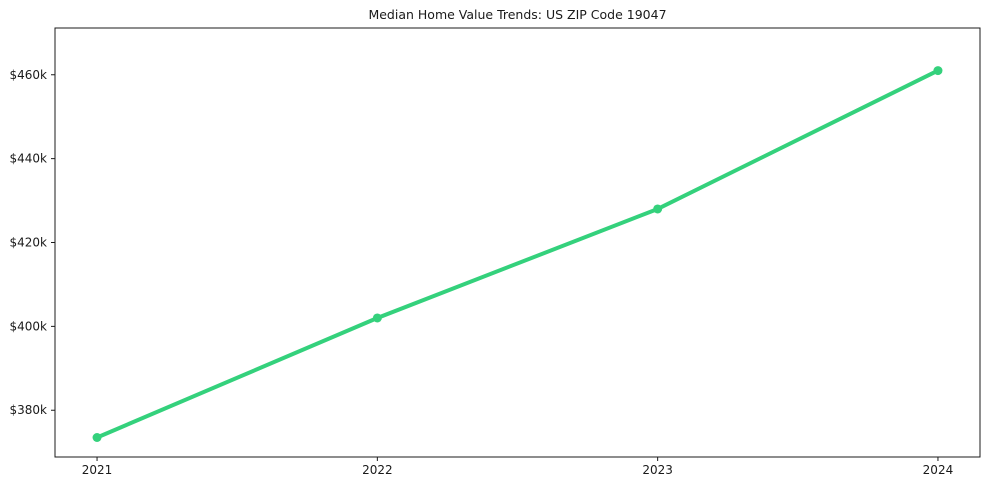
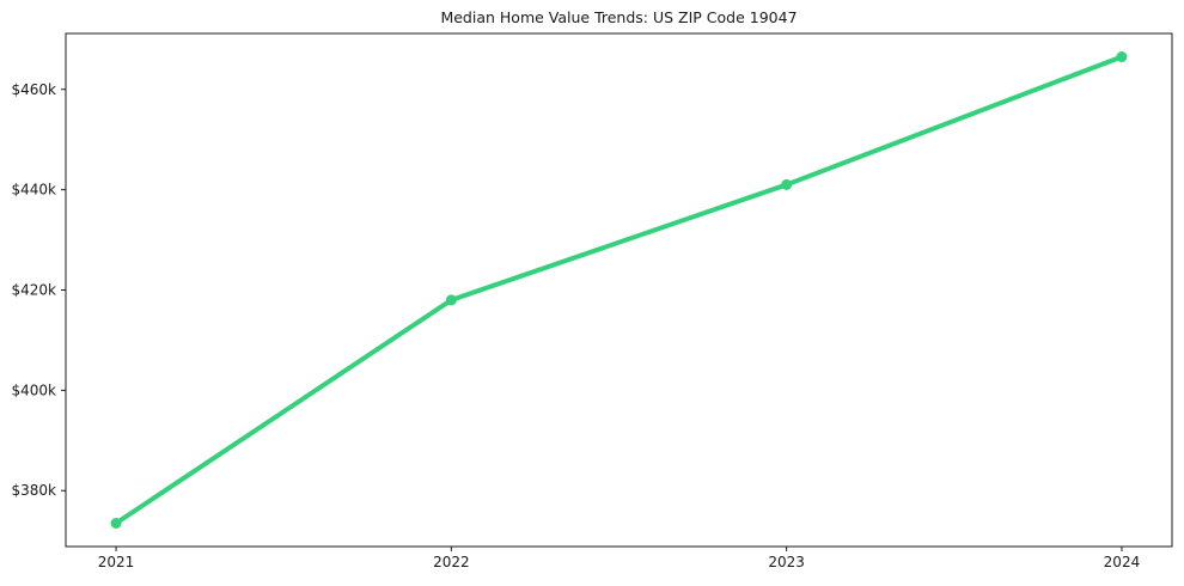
2022: $402k -> $418k
2023: $428k -> $441k
2024: $461k -> $466k
